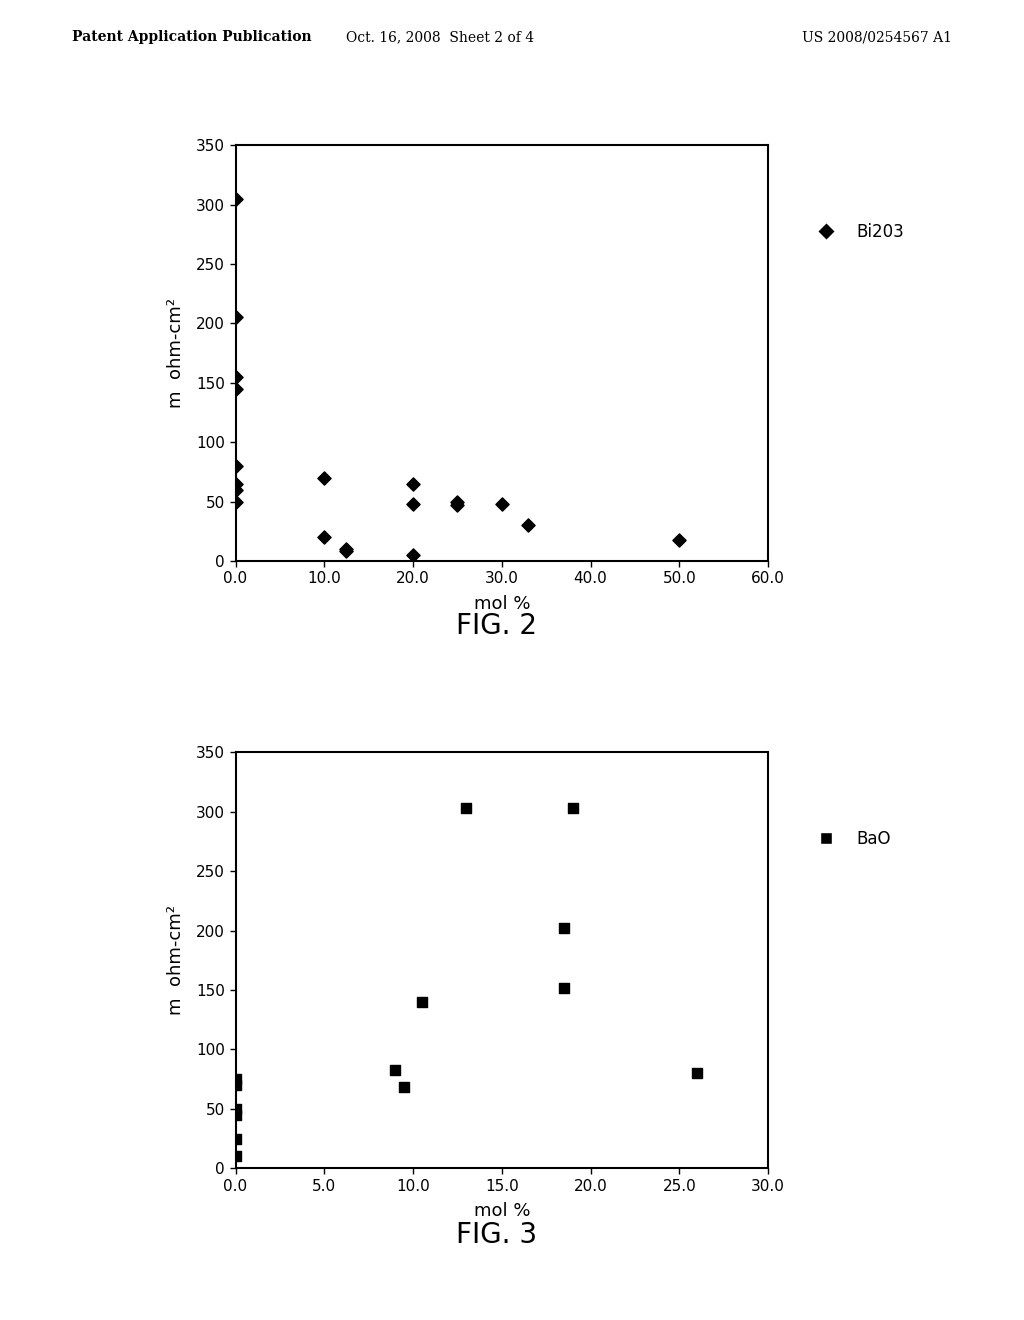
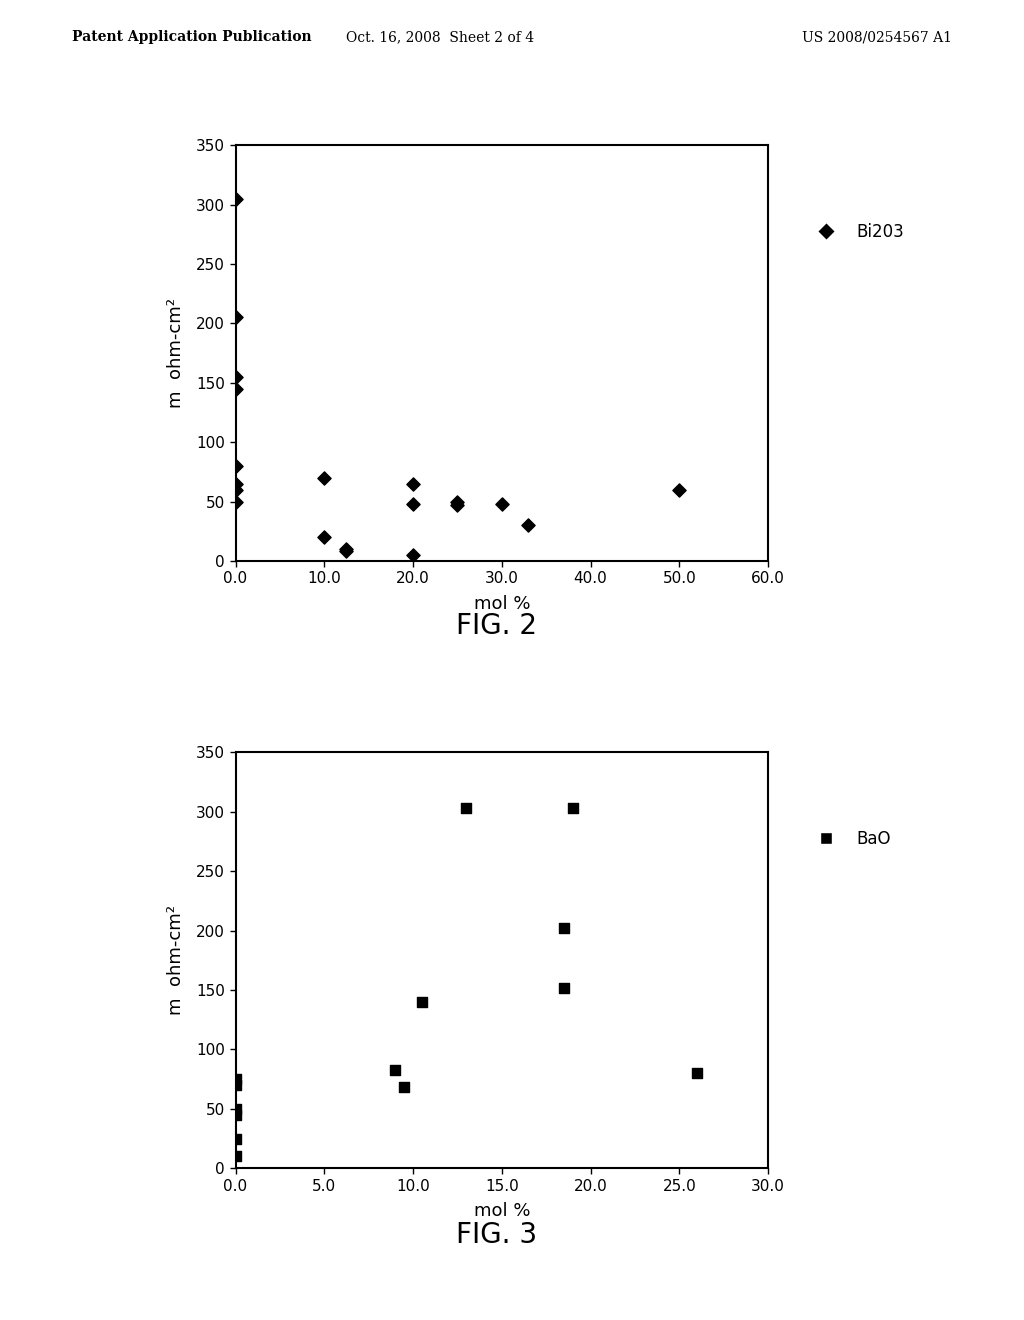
50.0: 18 -> 60
